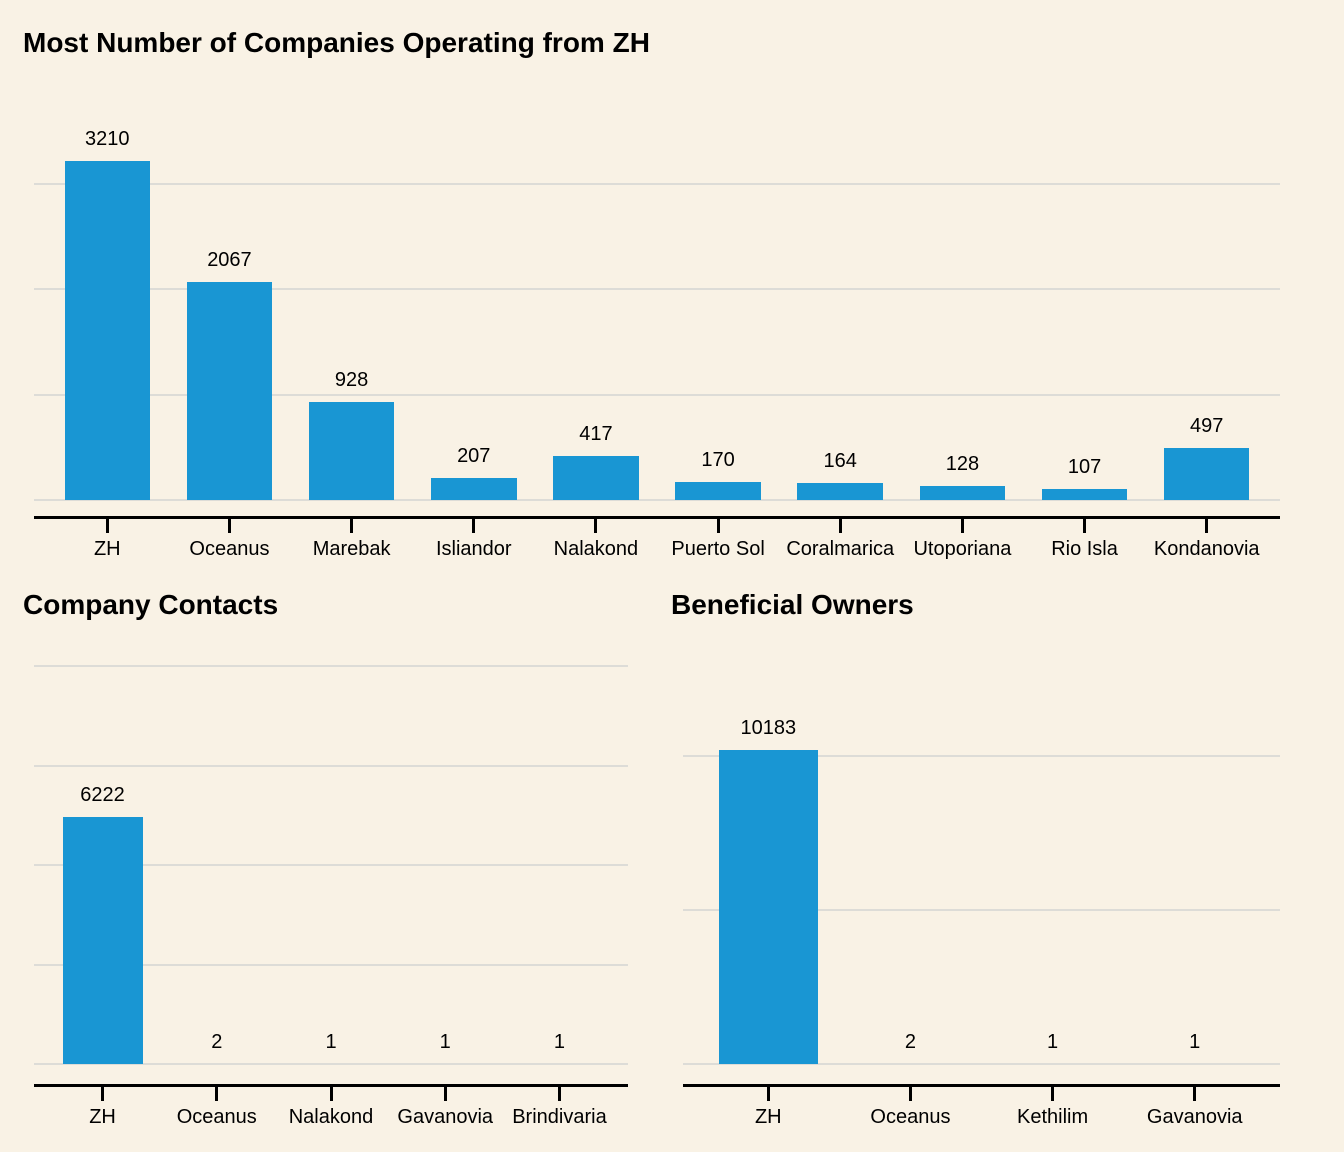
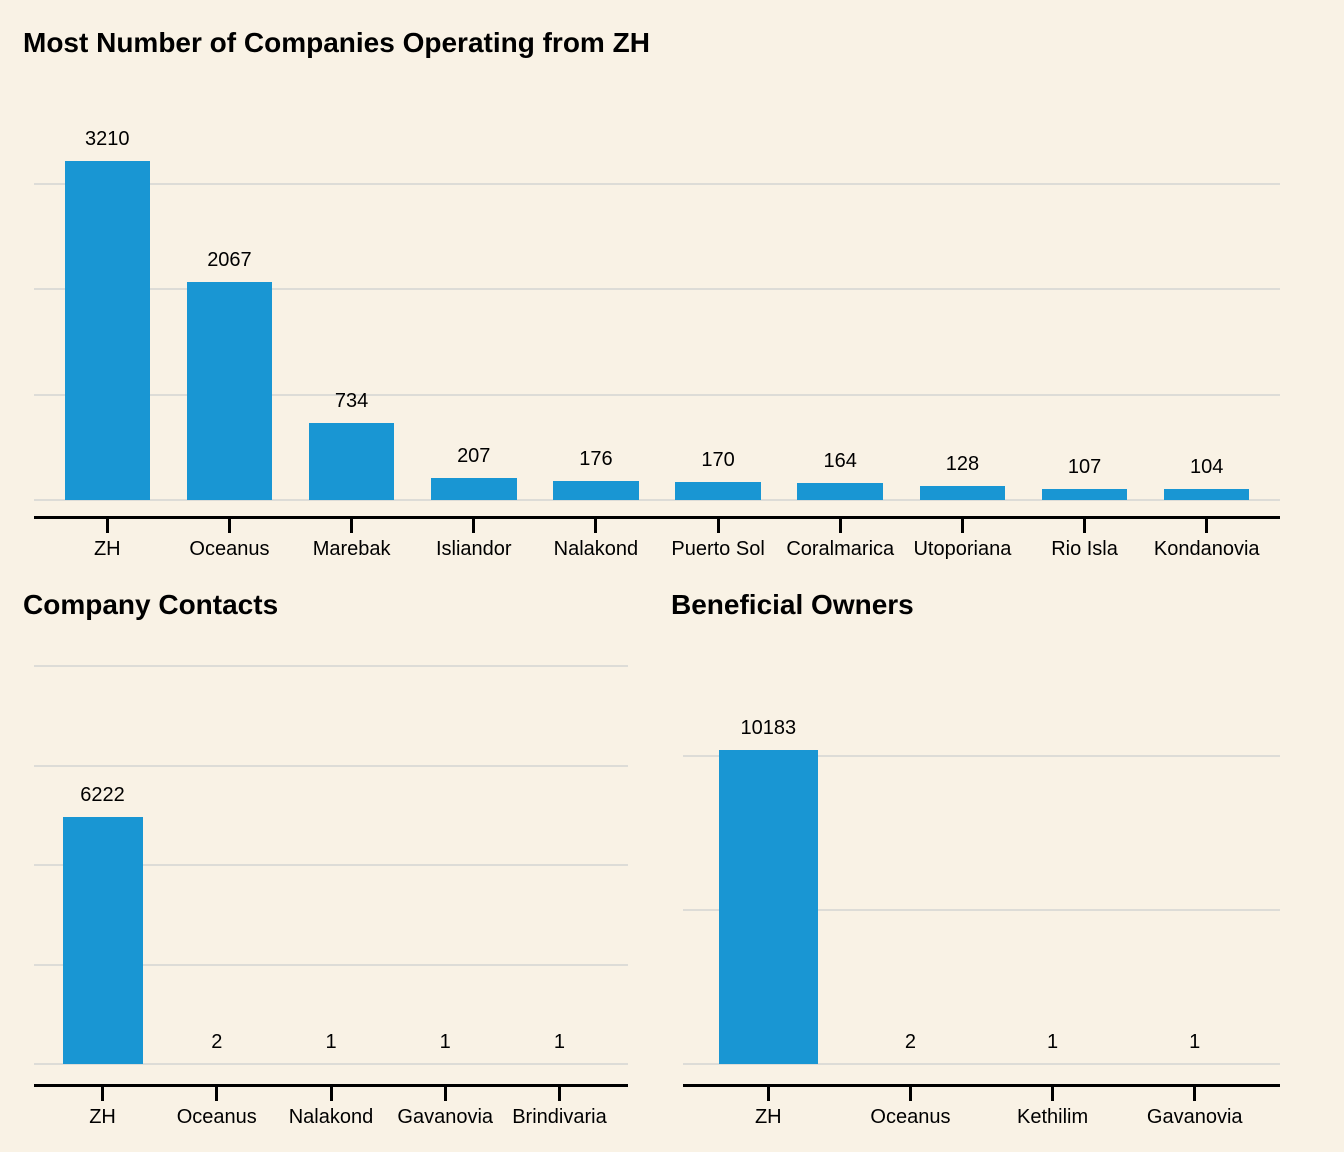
Most Number of Companies Operating from ZH/Marebak: 928 -> 734
Most Number of Companies Operating from ZH/Nalakond: 417 -> 176
Most Number of Companies Operating from ZH/Kondanovia: 497 -> 104
